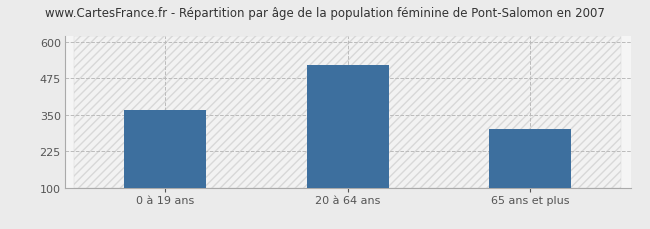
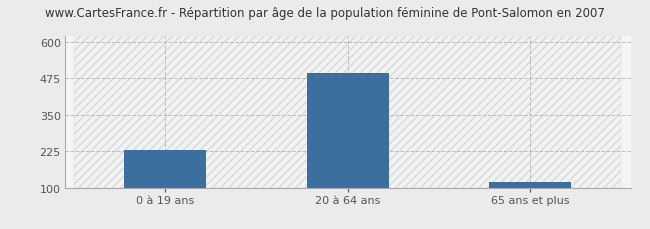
0 à 19 ans: 365 -> 228
20 à 64 ans: 520 -> 493
65 ans et plus: 300 -> 120
